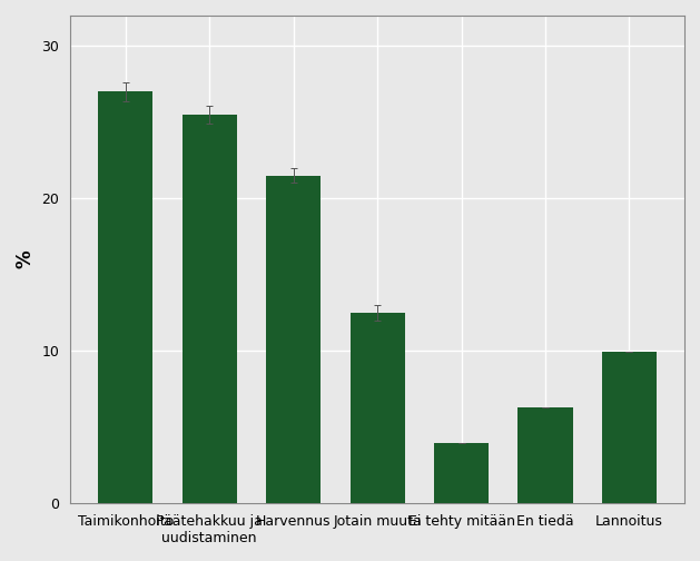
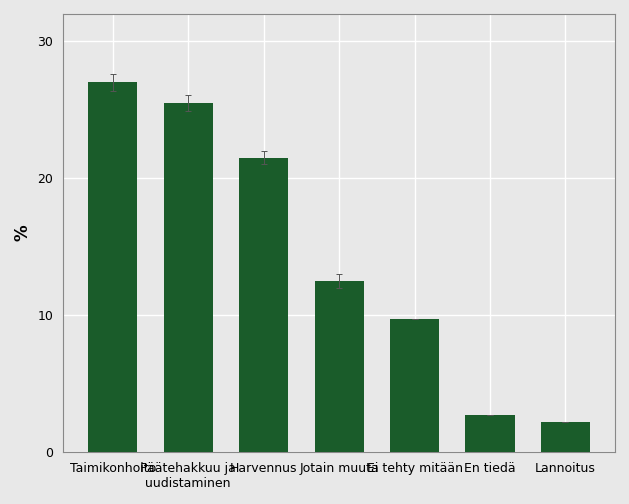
Ei tehty mitään: 3.9 -> 9.7
En tiedä: 6.3 -> 2.7
Lannoitus: 9.9 -> 2.2
